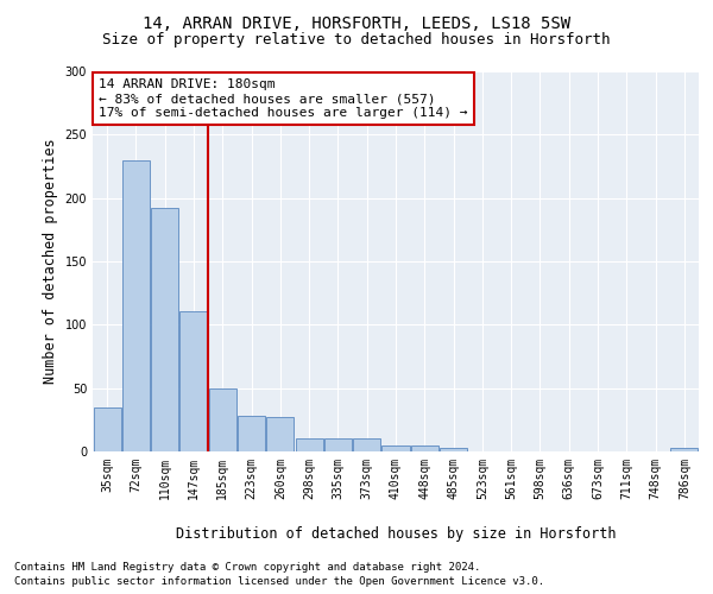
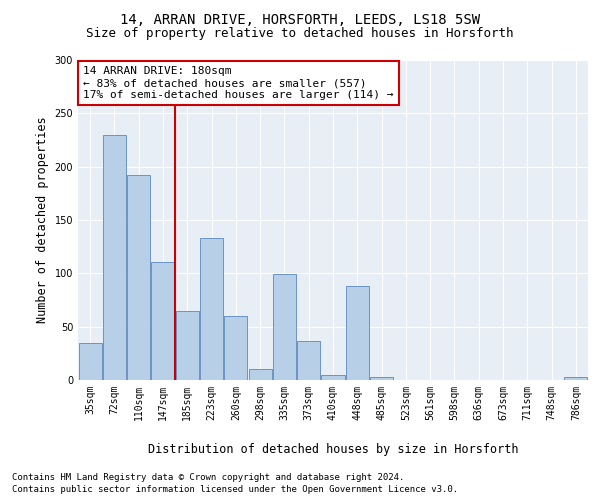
185sqm: 50 -> 65
223sqm: 28 -> 133
260sqm: 27 -> 60
335sqm: 10 -> 99
373sqm: 10 -> 37
448sqm: 5 -> 88
